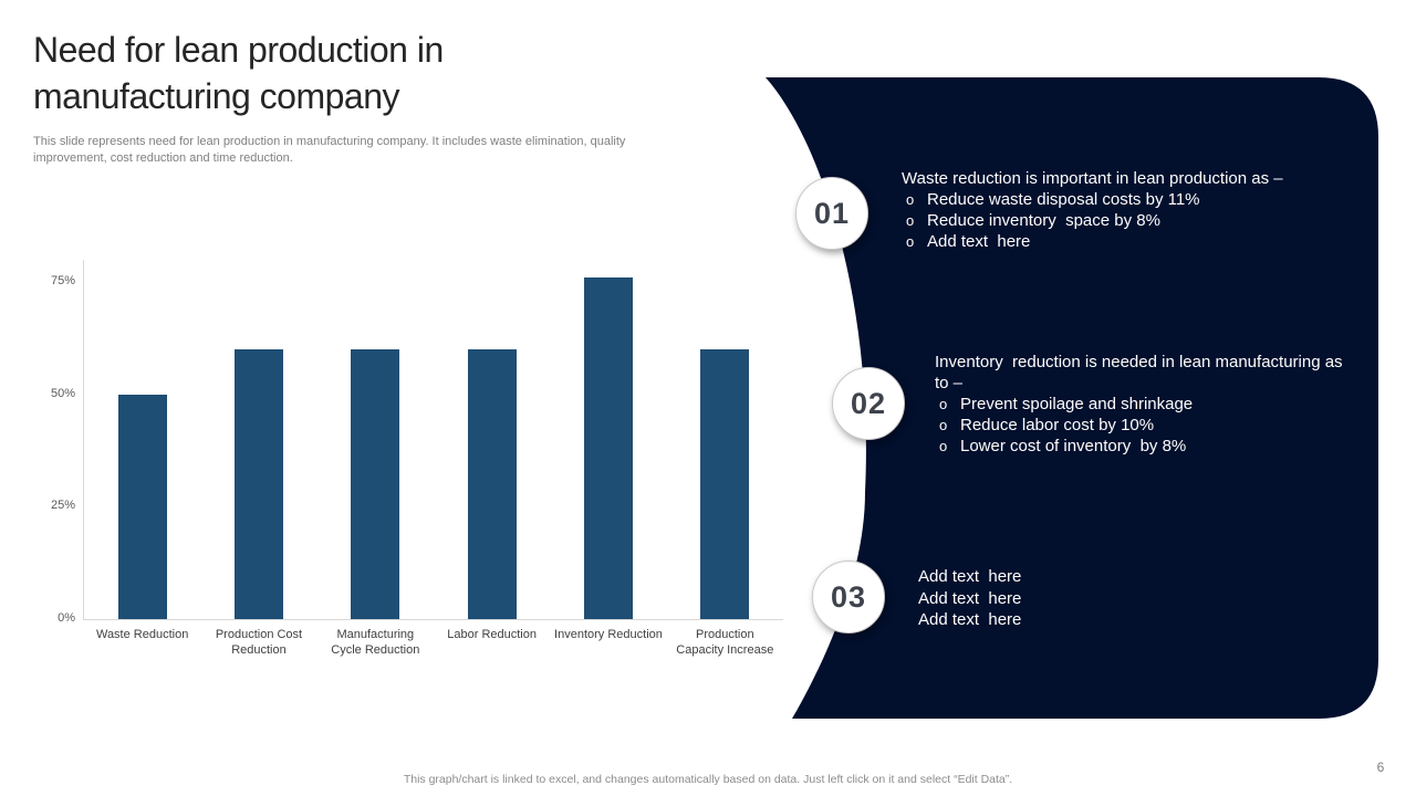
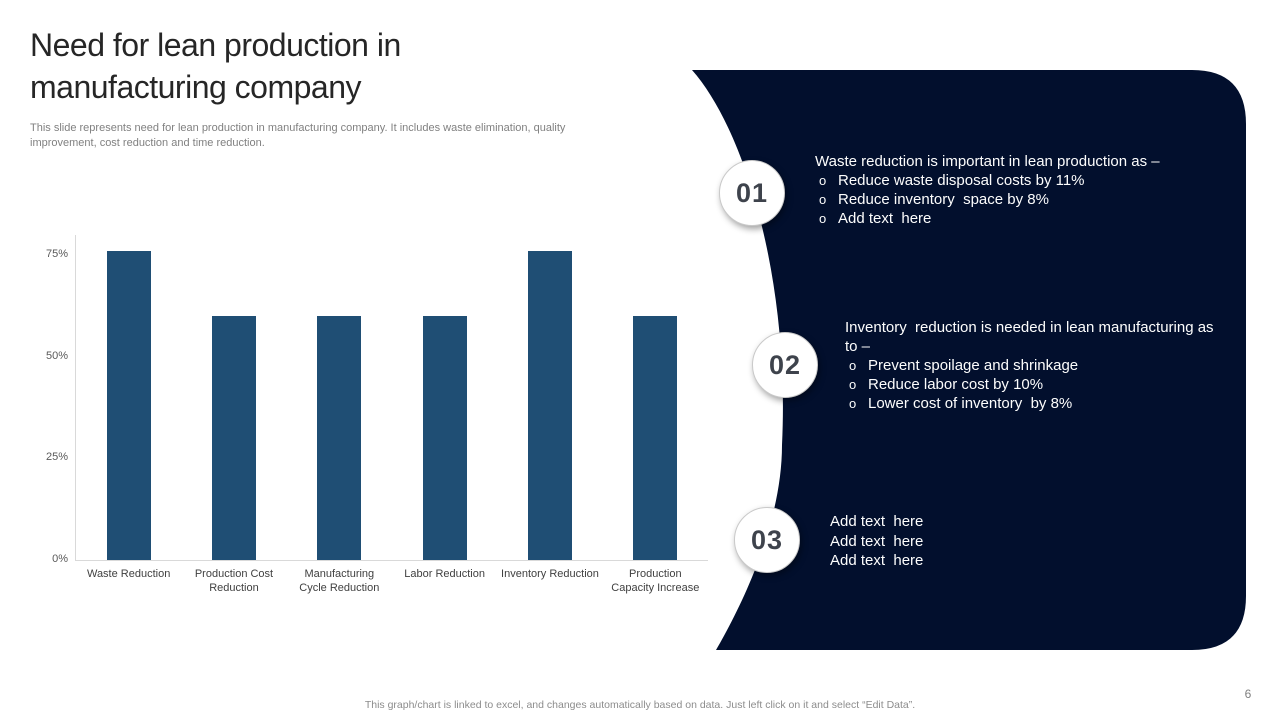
Waste Reduction: 50% -> 76%
